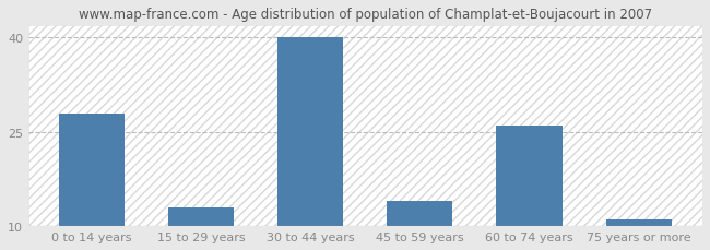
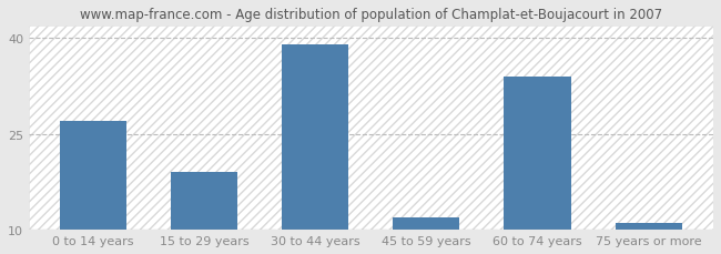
0 to 14 years: 28 -> 27
15 to 29 years: 13 -> 19
30 to 44 years: 40 -> 39
45 to 59 years: 14 -> 12
60 to 74 years: 26 -> 34
